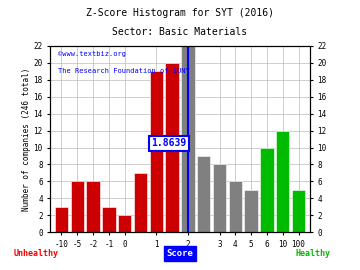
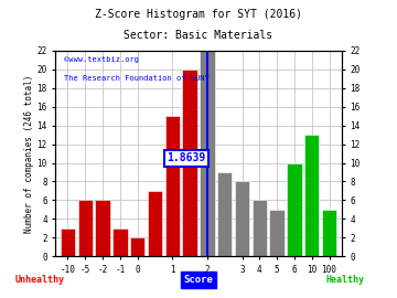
1: 19 -> 15
10: 12 -> 13
